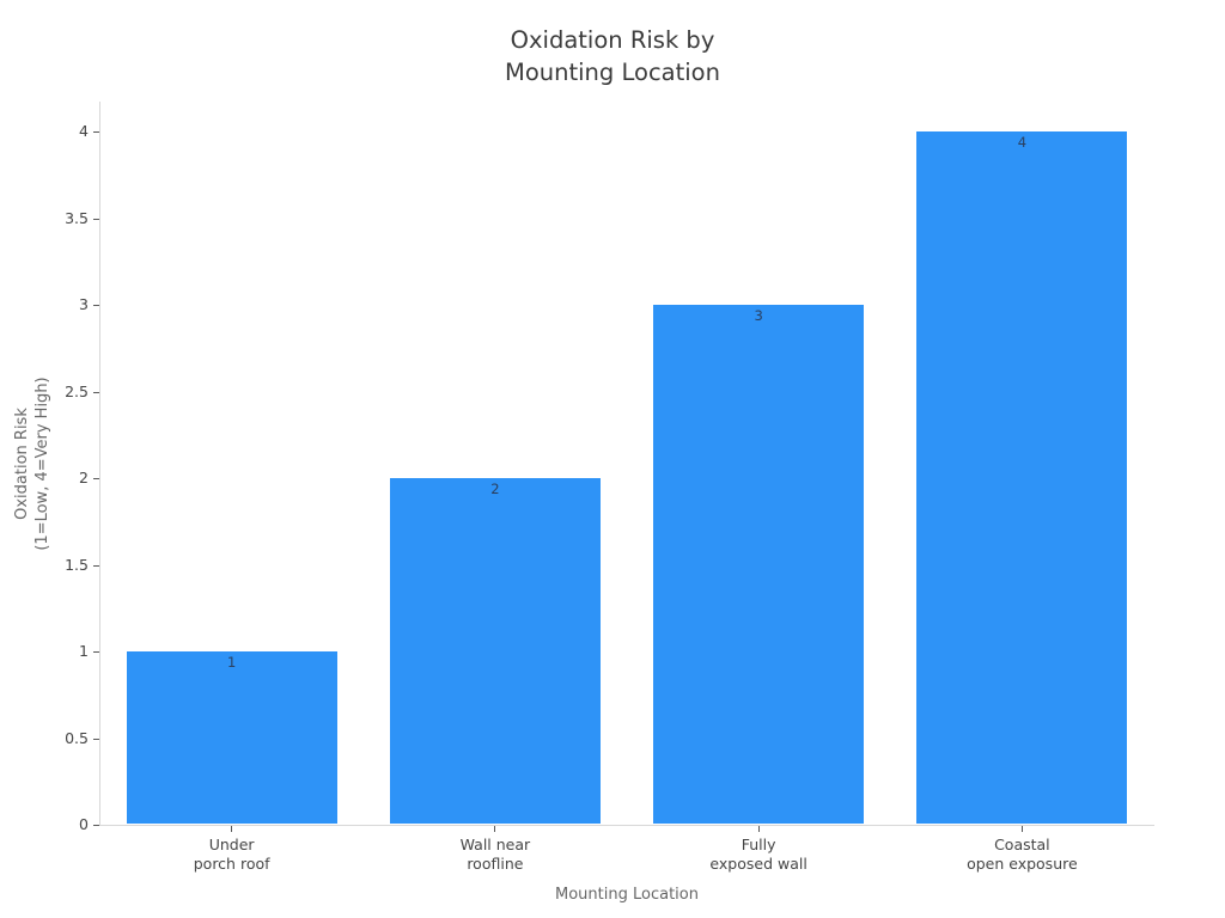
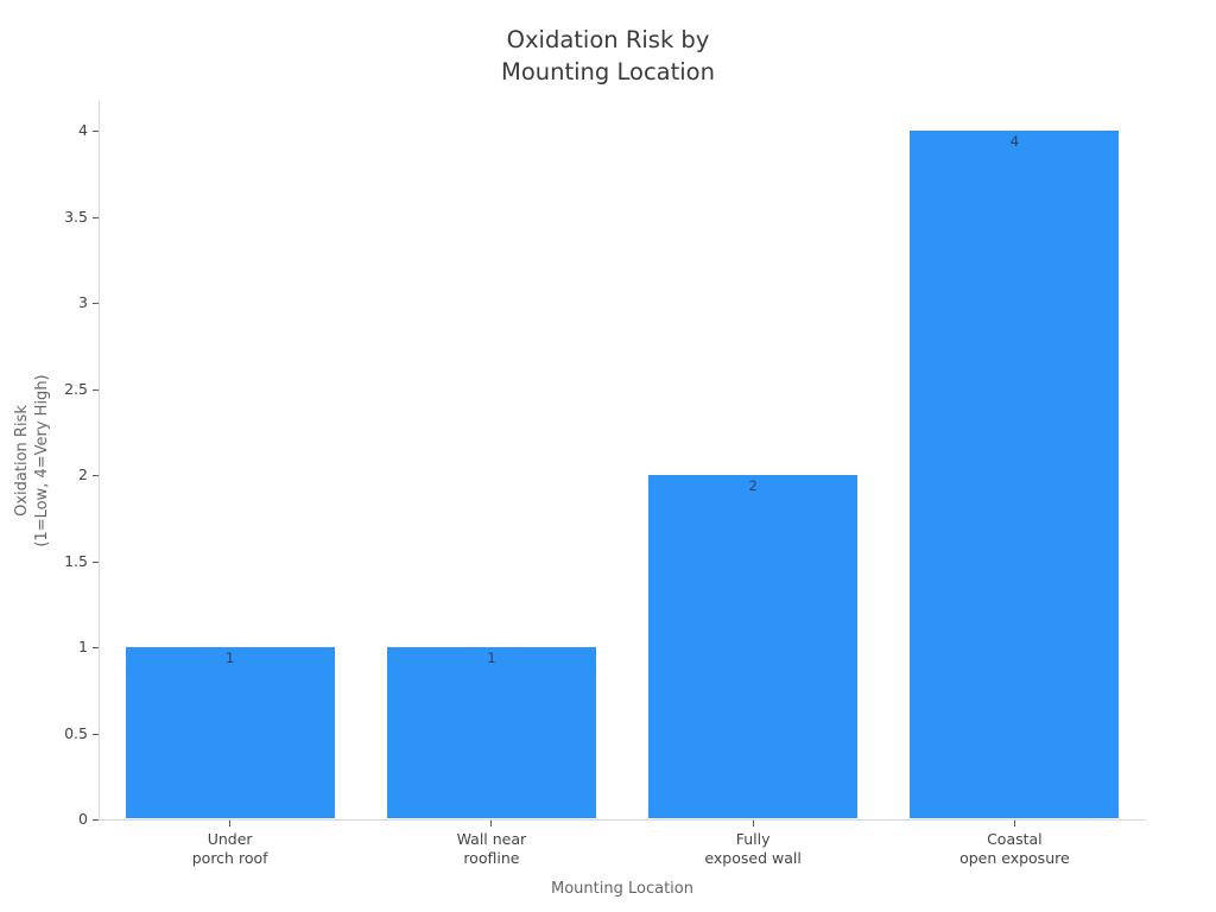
Wall near roofline: 2 -> 1
Fully exposed wall: 3 -> 2
